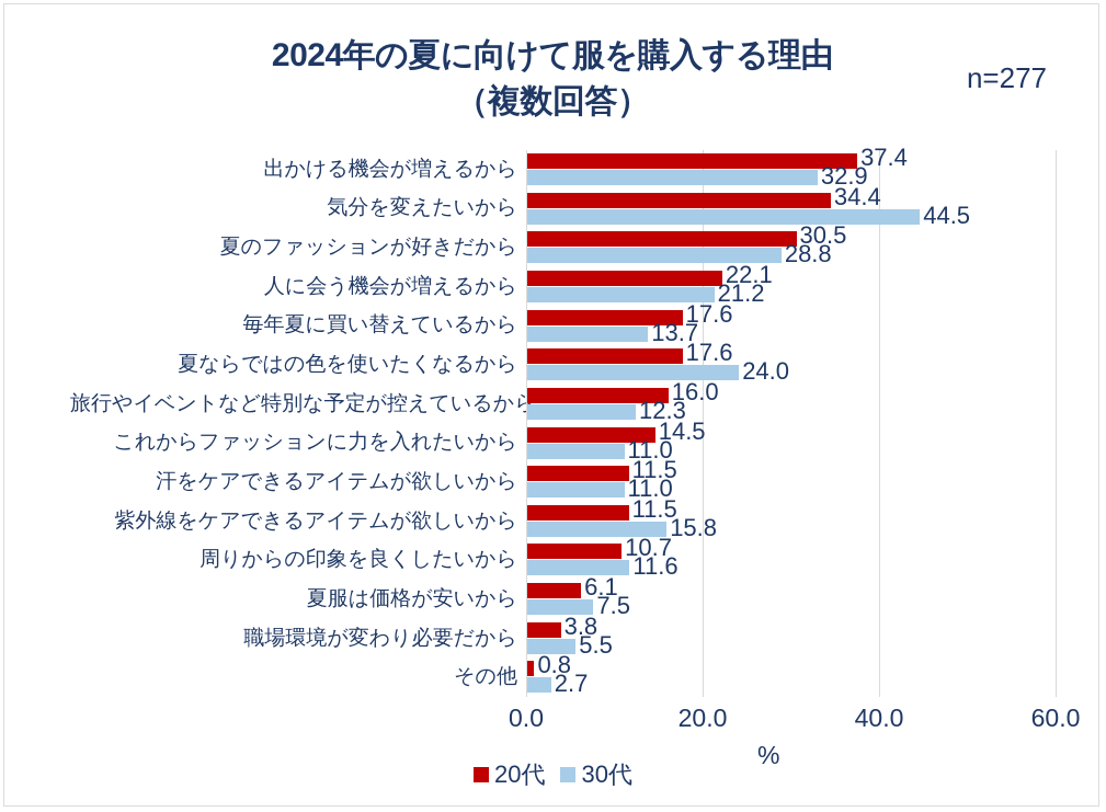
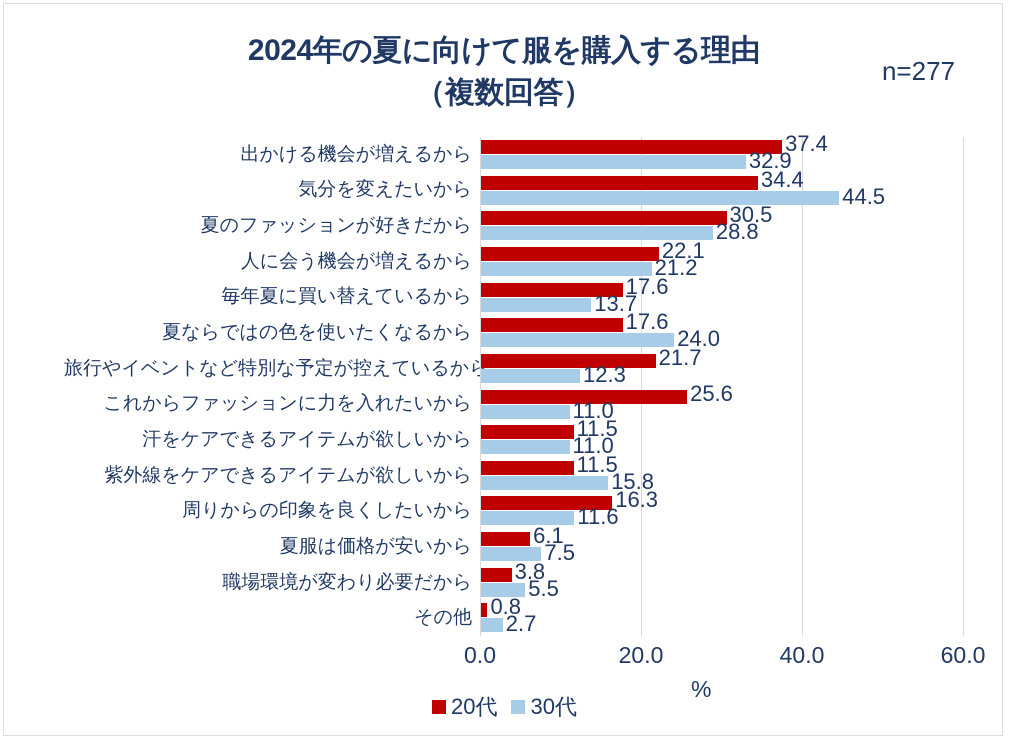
20代/旅行やイベントなど特別な予定が控えているから: 16.0 -> 21.7
20代/これからファッションに力を入れたいから: 14.5 -> 25.6
20代/周りからの印象を良くしたいから: 10.7 -> 16.3
